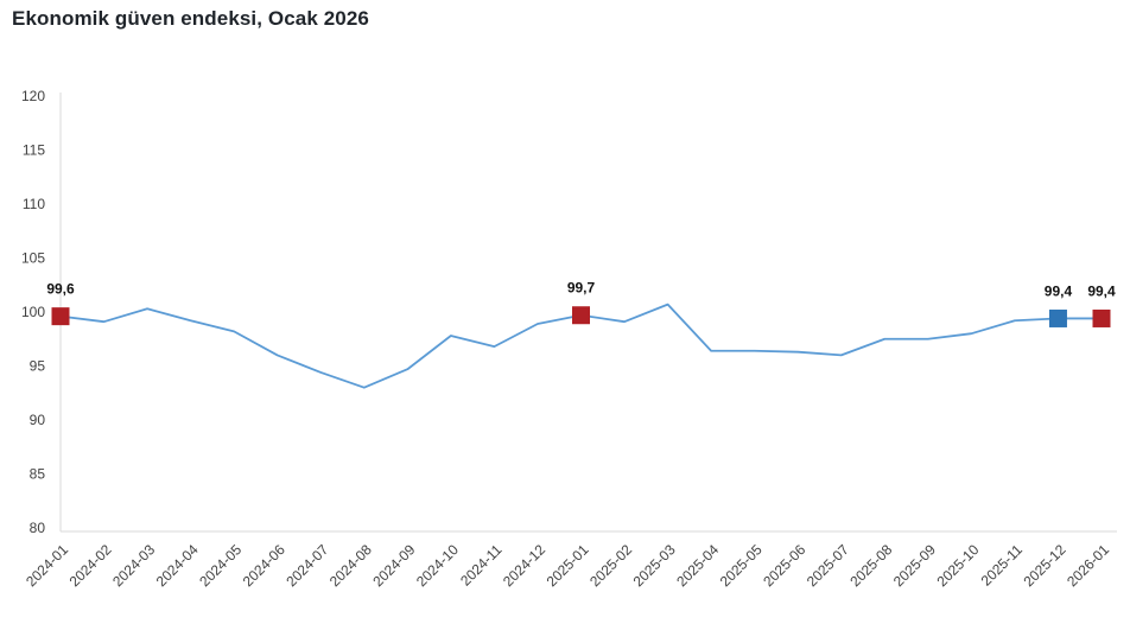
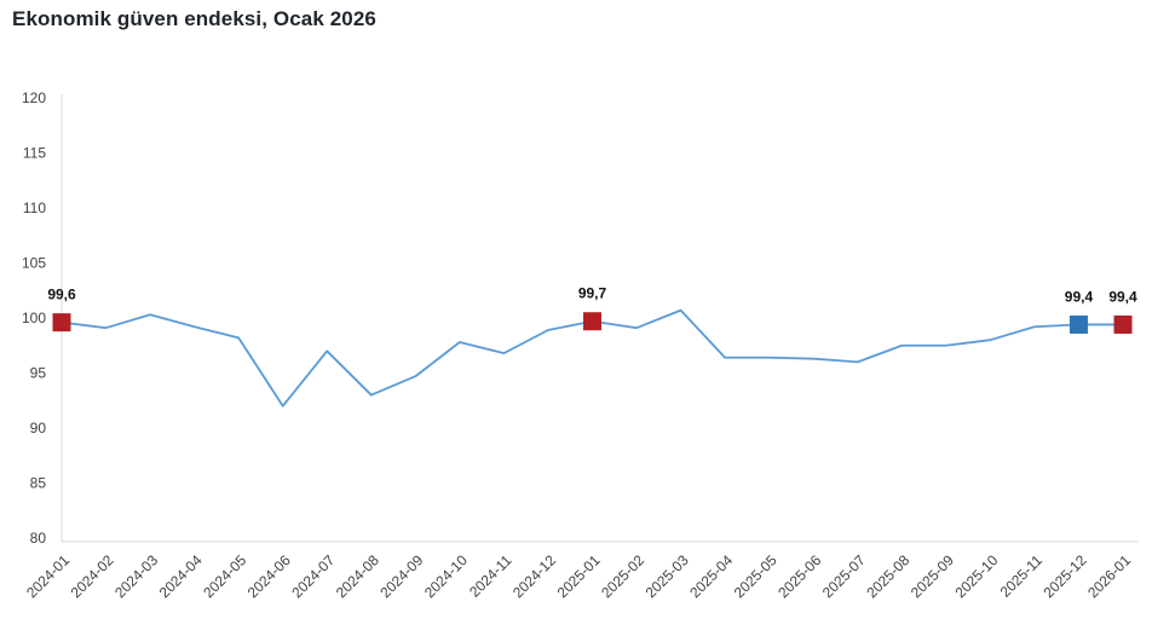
2024-06: 96 -> 92
2024-07: 94 -> 97
